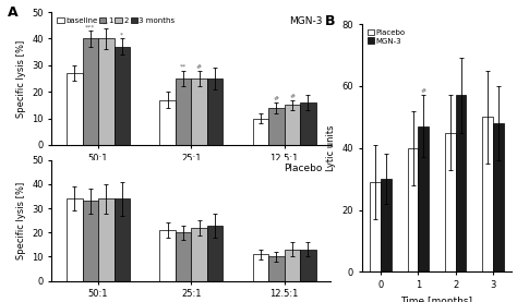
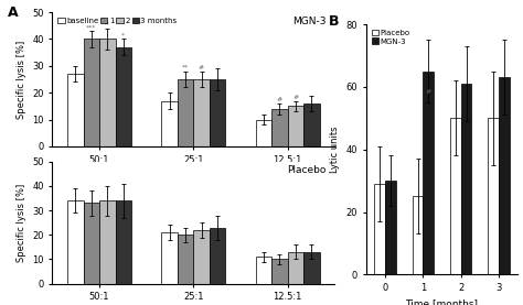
Placebo/1: 40 -> 25
MGN-3/1: 47 -> 65
Placebo/2: 45 -> 50
MGN-3/2: 57 -> 61
MGN-3/3: 48 -> 63
